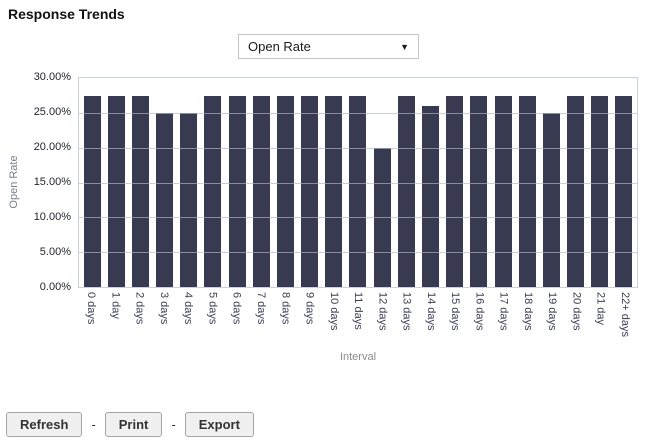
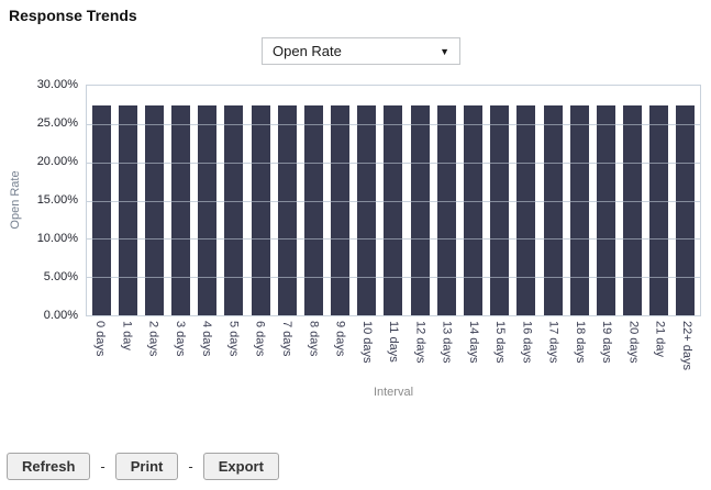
3 days: 25% -> 27%
4 days: 25% -> 27%
12 days: 20% -> 27%
14 days: 26% -> 27%
19 days: 25% -> 27%
